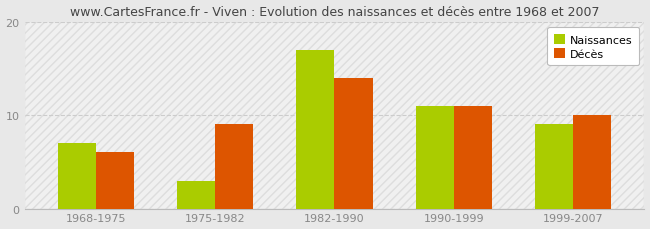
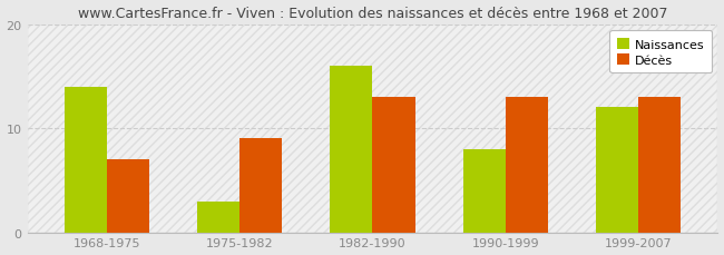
Naissances/1968-1975: 7 -> 14
Décès/1968-1975: 6 -> 7
Naissances/1982-1990: 17 -> 16
Décès/1982-1990: 14 -> 13
Naissances/1990-1999: 11 -> 8
Décès/1990-1999: 11 -> 13
Naissances/1999-2007: 9 -> 12
Décès/1999-2007: 10 -> 13
